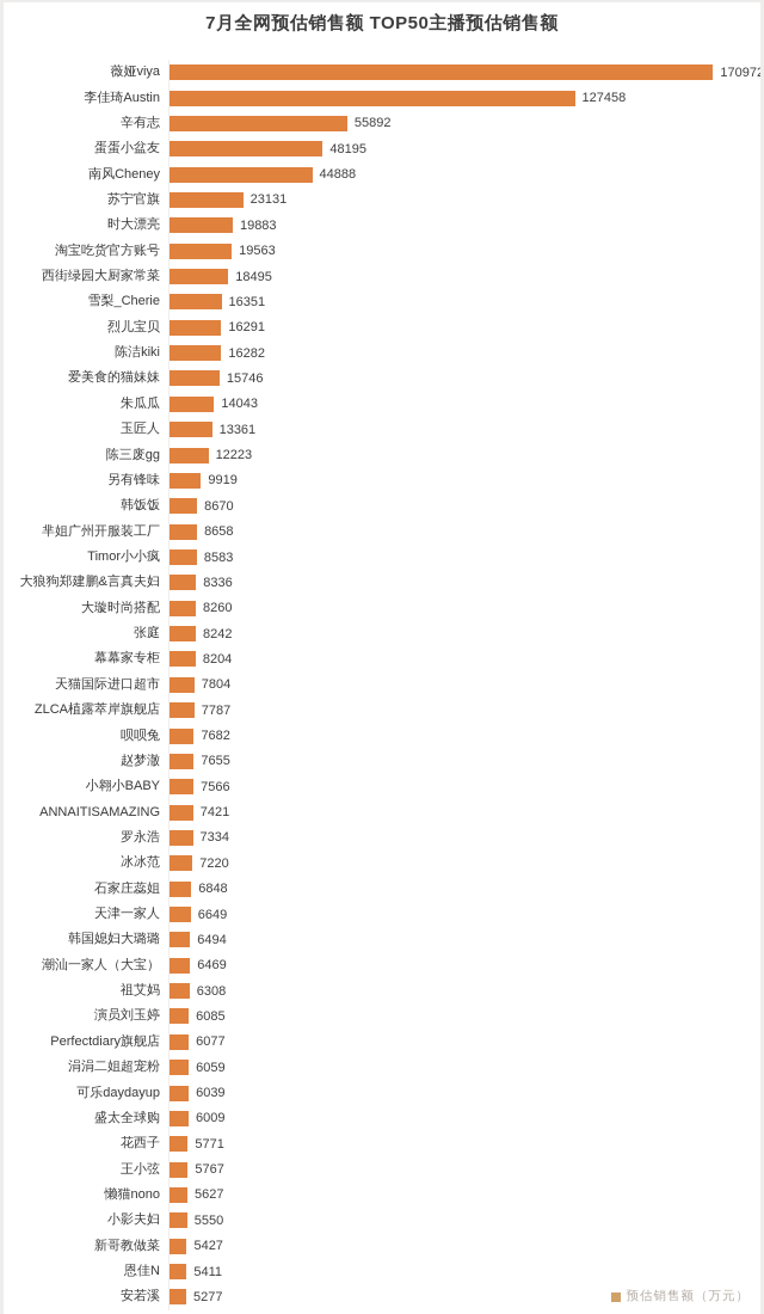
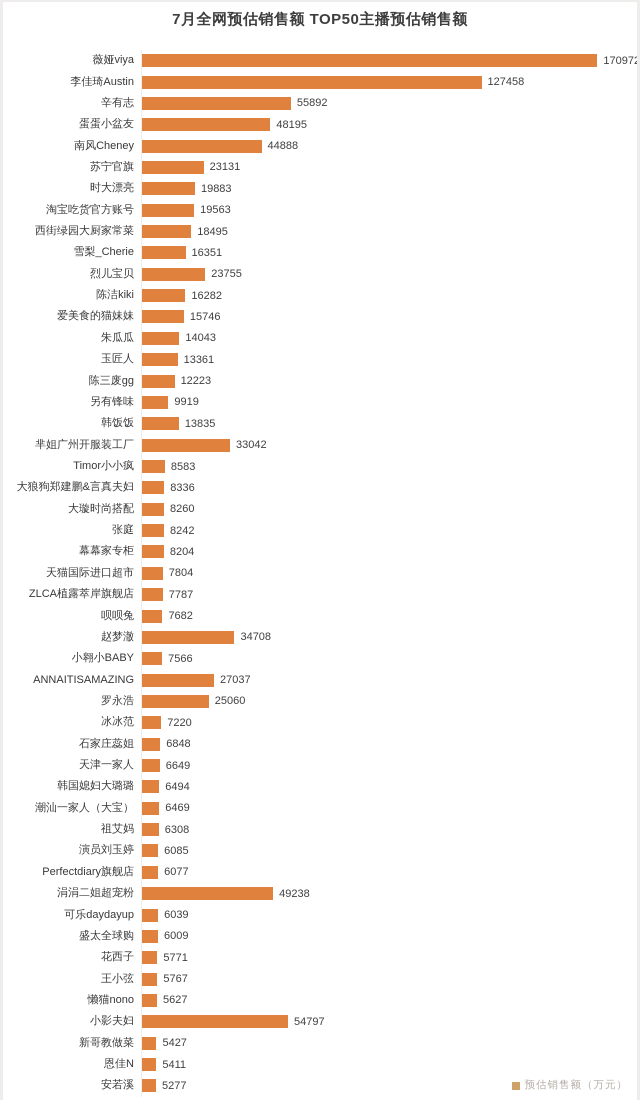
烈儿宝贝: 16291 -> 23755
韩饭饭: 8670 -> 13835
芈姐广州开服装工厂: 8658 -> 33042
赵梦澈: 7655 -> 34708
ANNAITISAMAZING: 7421 -> 27037
罗永浩: 7334 -> 25060
涓涓二姐超宠粉: 6059 -> 49238
小影夫妇: 5550 -> 54797
